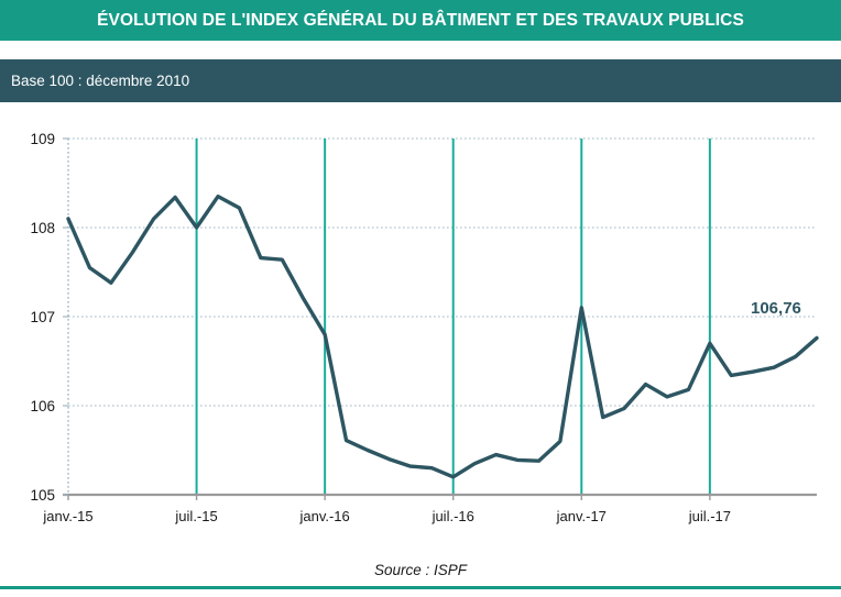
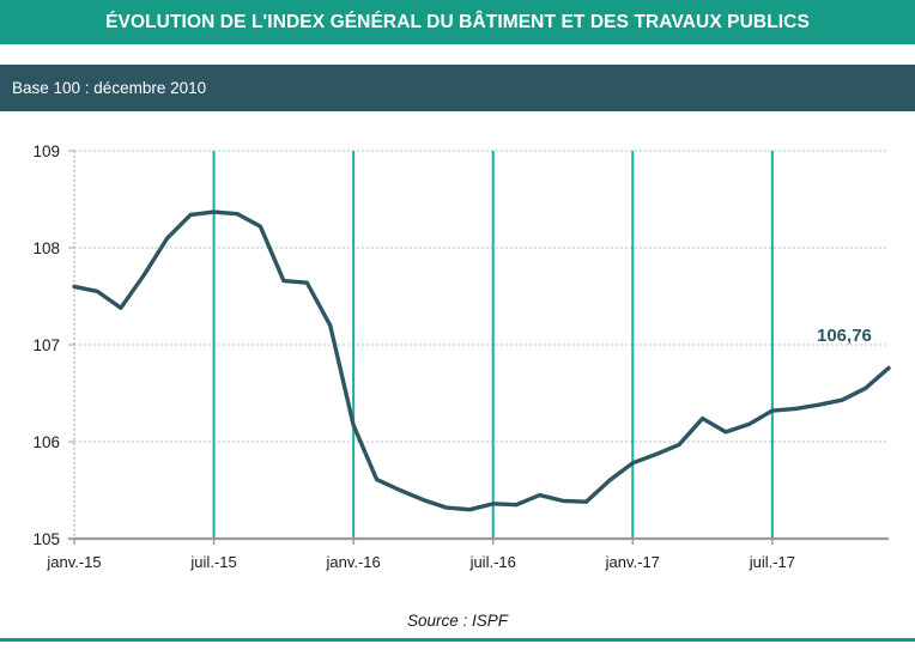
janv.-15: 108.1 -> 107.6
juil.-15: 108.0 -> 108.4
janv.-16: 106.8 -> 106.2
juil.-16: 105.2 -> 105.4
janv.-17: 107.1 -> 105.8
juil.-17: 106.7 -> 106.3
